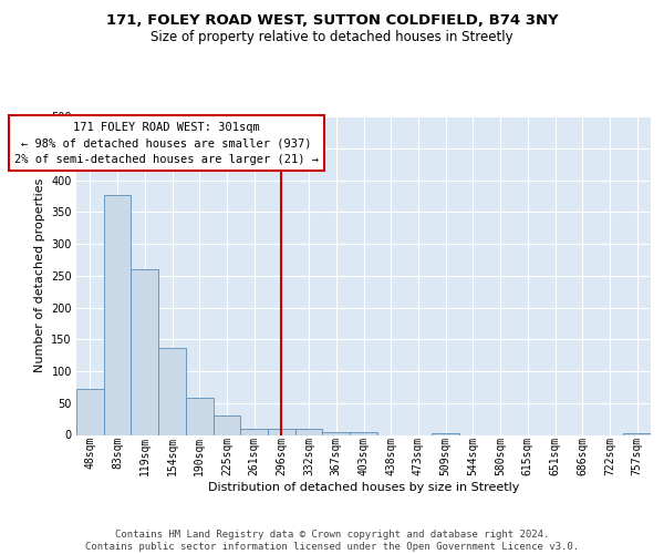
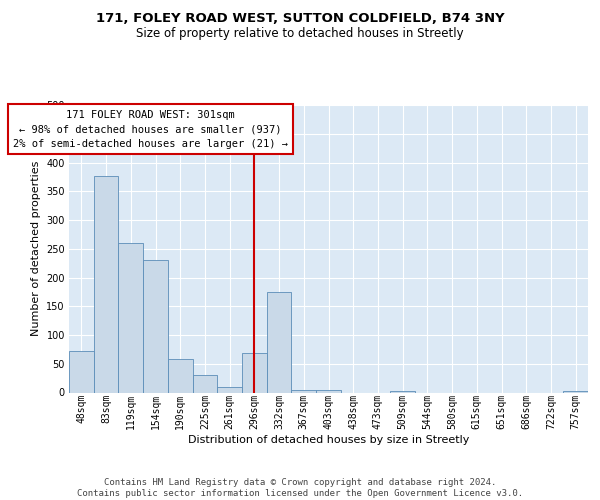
154sqm: 136 -> 230
296sqm: 10 -> 68
332sqm: 10 -> 174
